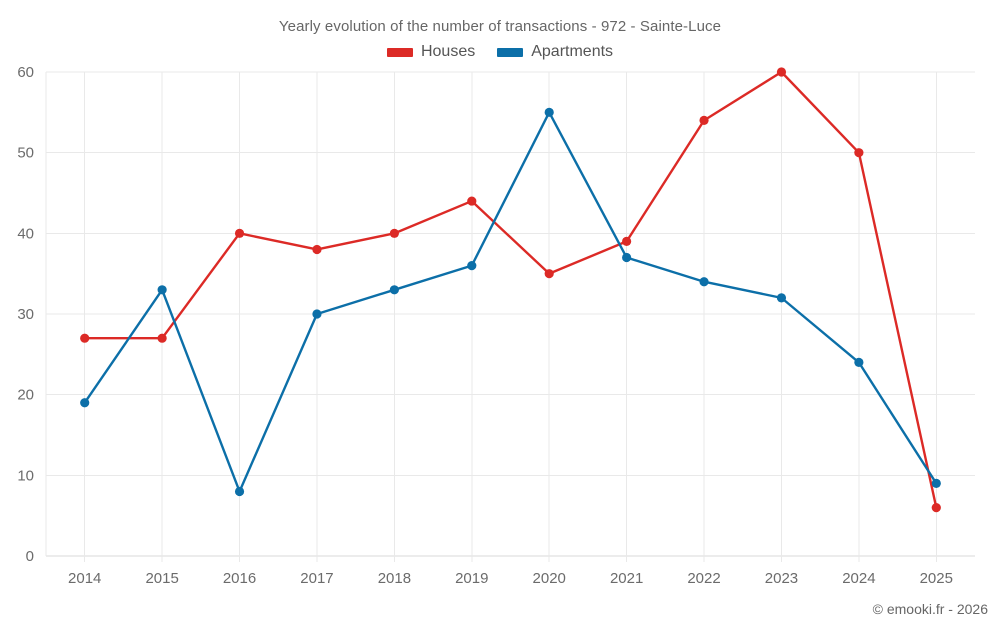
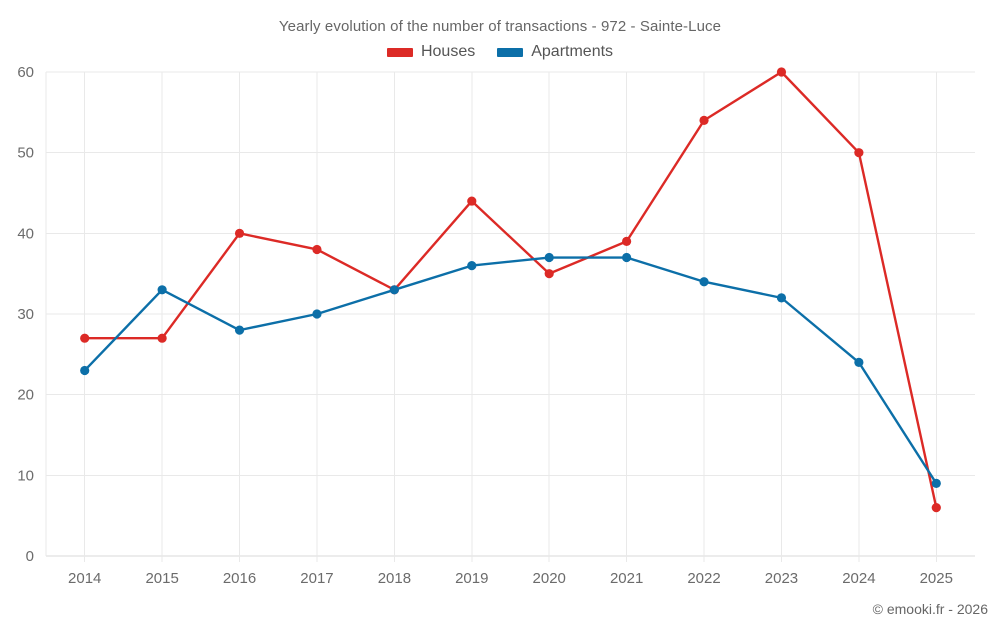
Apartments/2014: 19 -> 23
Apartments/2016: 8 -> 28
Houses/2018: 40 -> 33
Apartments/2020: 55 -> 37
